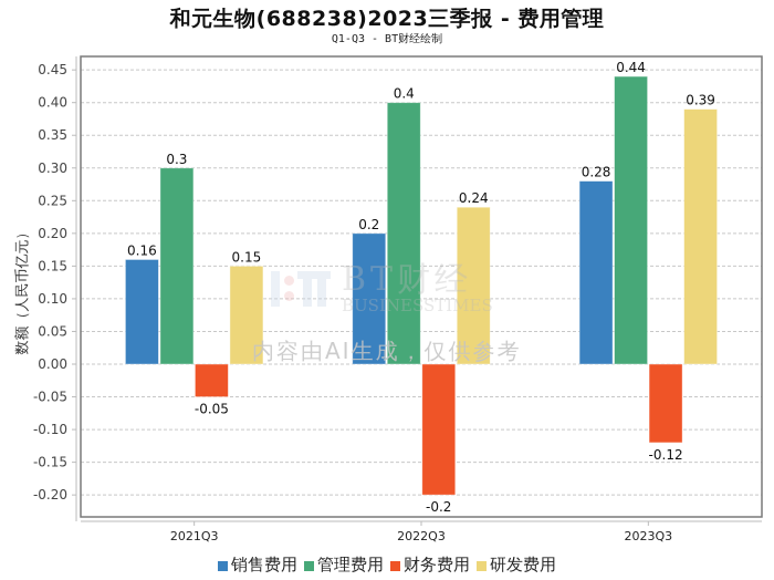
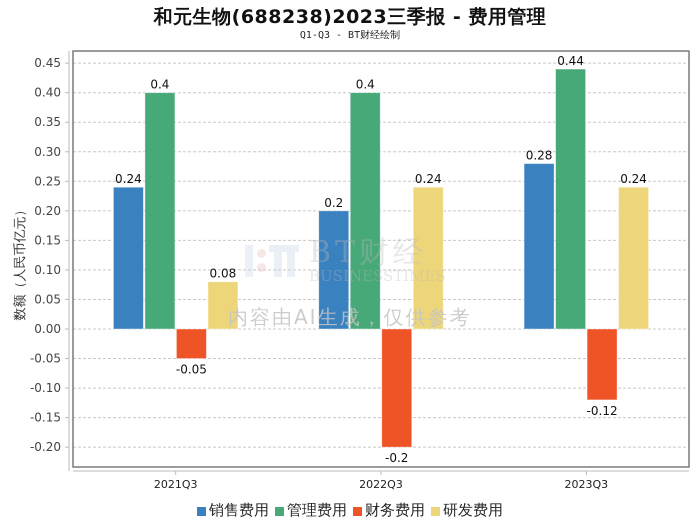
销售费用/2021Q3: 0.16 -> 0.24
管理费用/2021Q3: 0.3 -> 0.4
研发费用/2021Q3: 0.15 -> 0.08
研发费用/2023Q3: 0.39 -> 0.24
